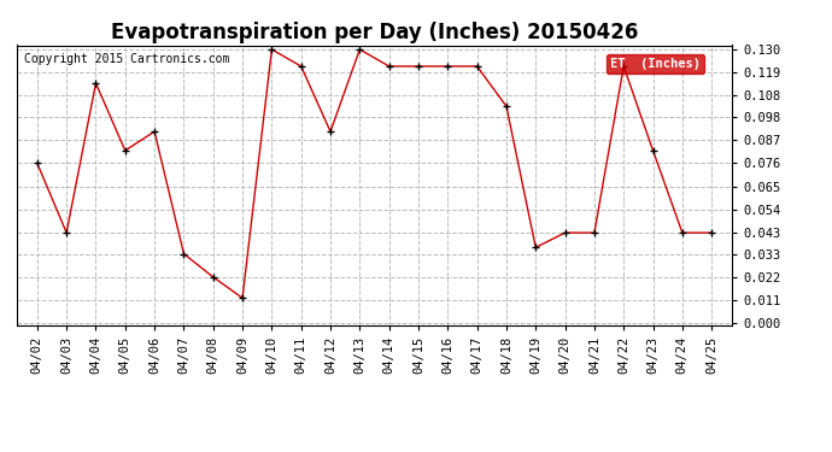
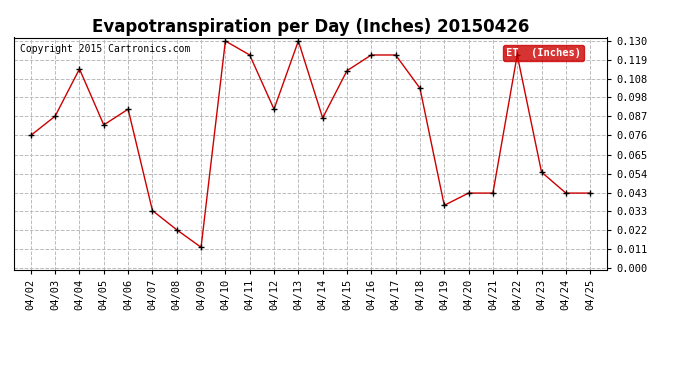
04/03: 0.043 -> 0.087
04/14: 0.122 -> 0.086
04/15: 0.122 -> 0.113
04/23: 0.082 -> 0.055
